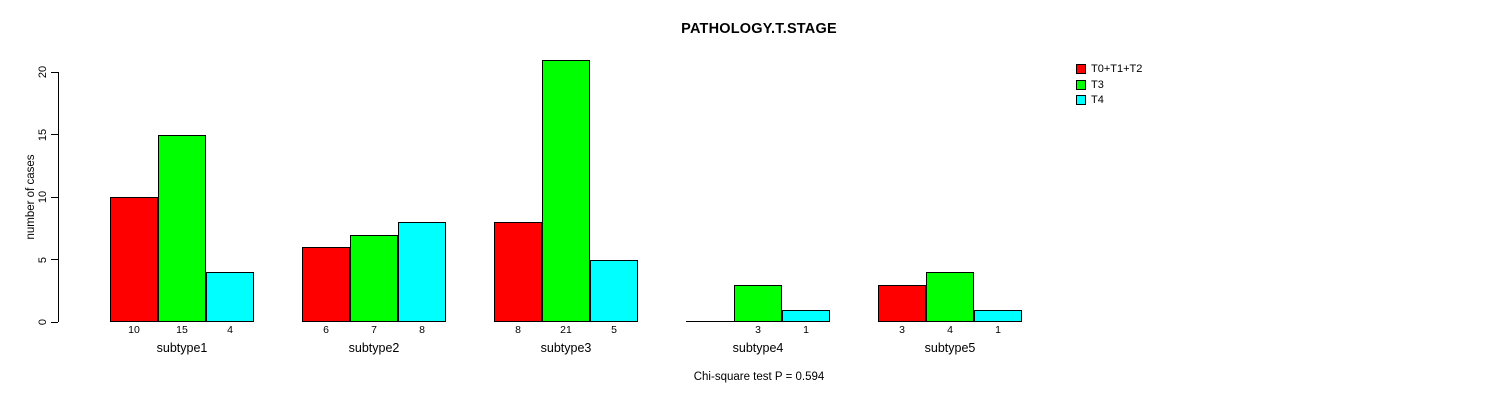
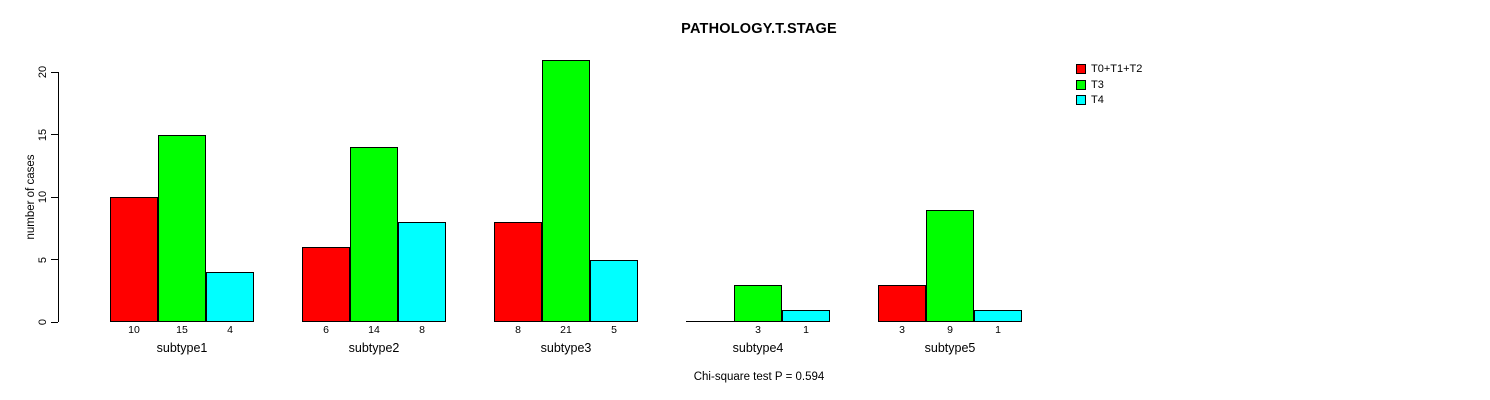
T3/subtype2: 7 -> 14
T3/subtype5: 4 -> 9
